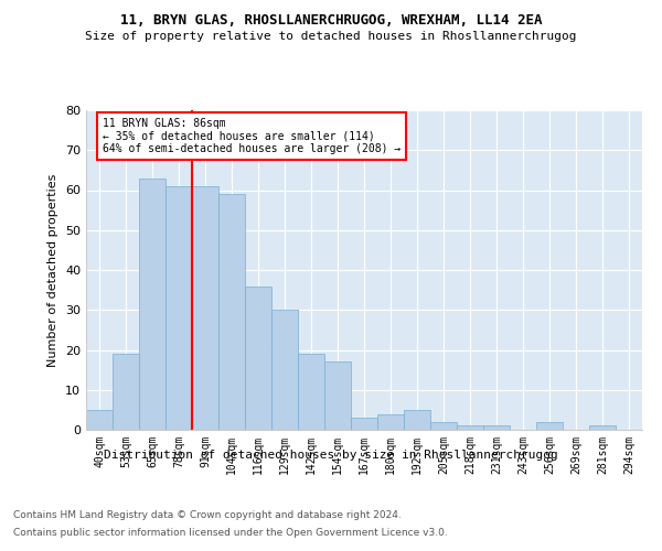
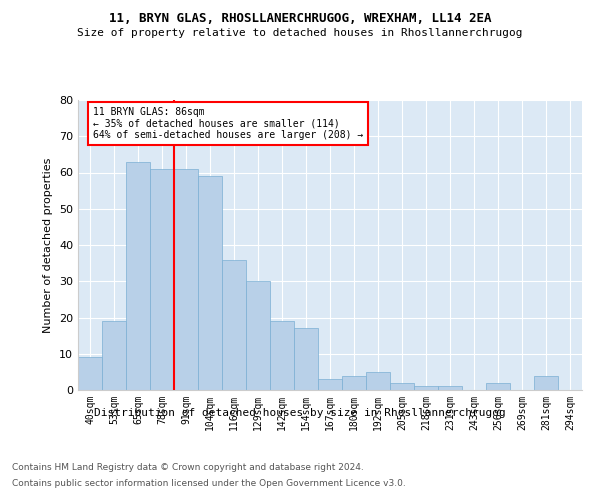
40sqm: 5 -> 9
281sqm: 1 -> 4
